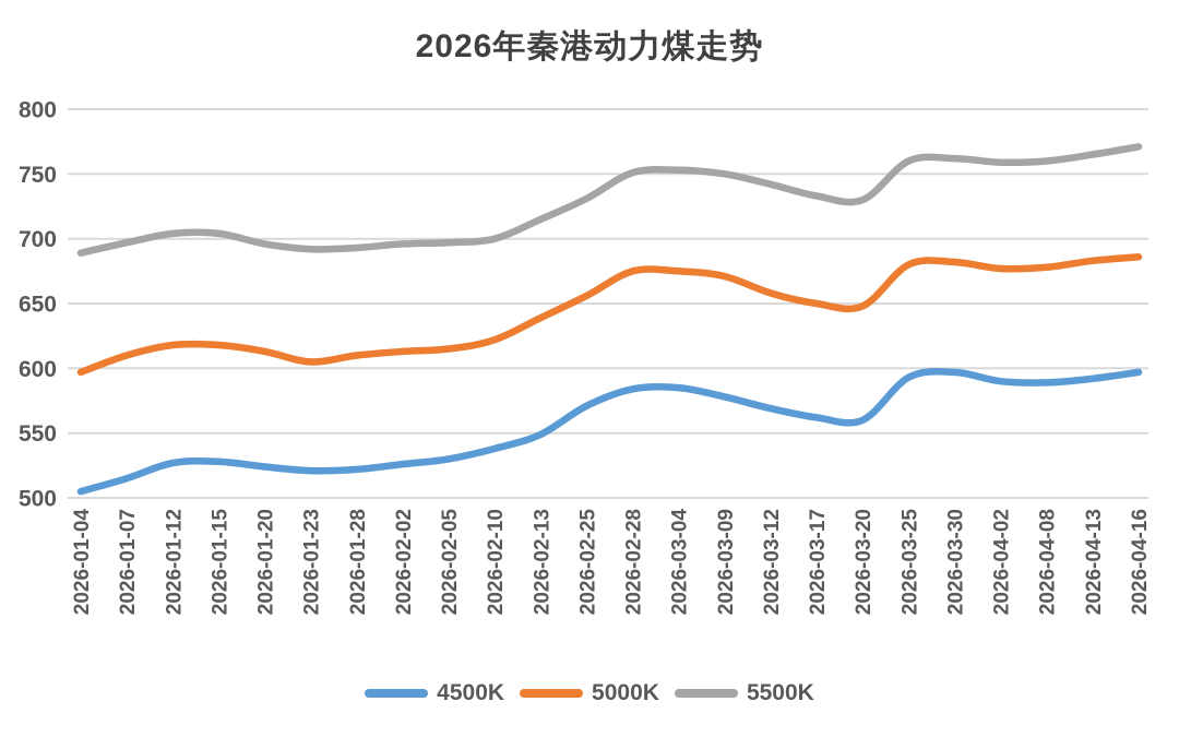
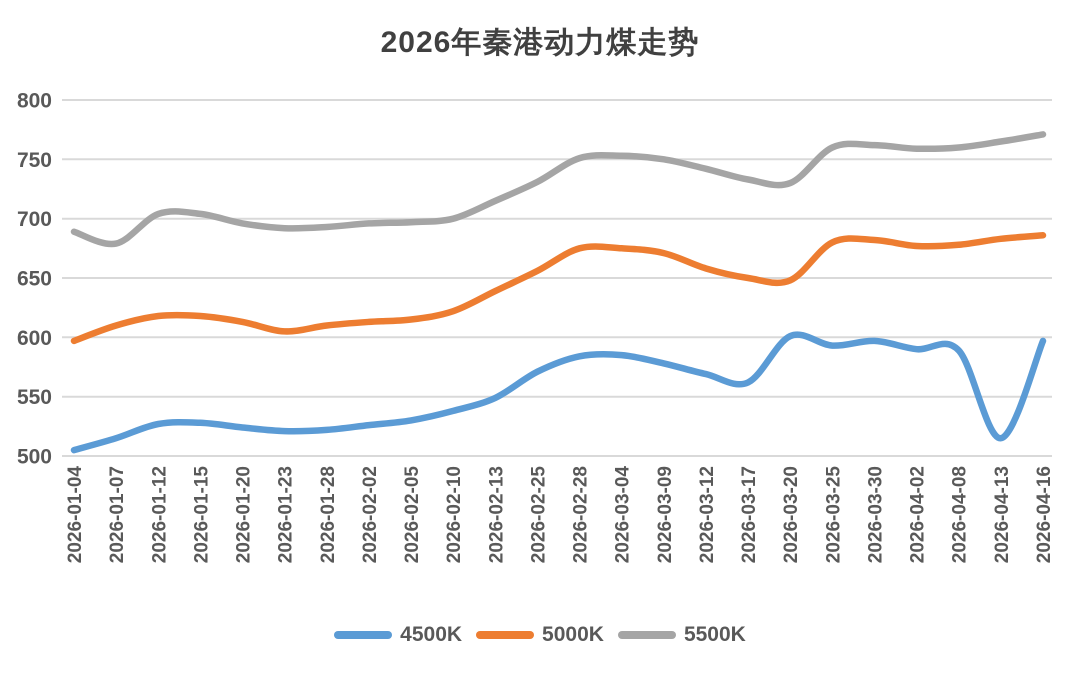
5500K/2026-01-07: 697 -> 679
4500K/2026-03-20: 560 -> 601
4500K/2026-04-13: 592 -> 515
